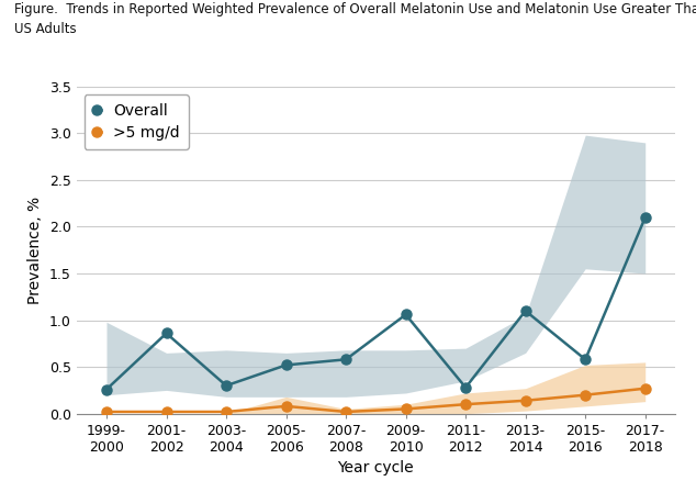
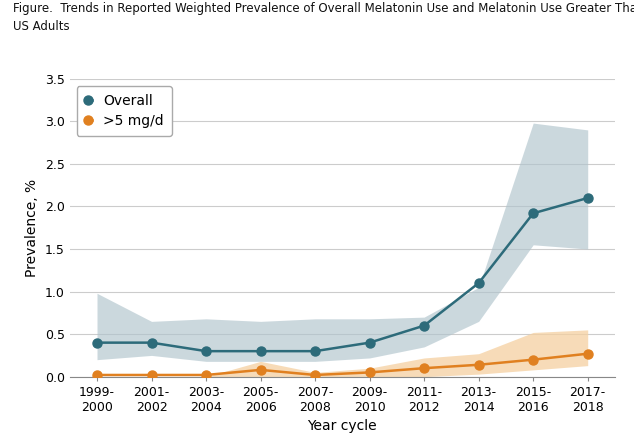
Overall/1999- 2000: 0.26 -> 0.40
Overall/2001- 2002: 0.86 -> 0.40
Overall/2005- 2006: 0.52 -> 0.30
Overall/2007- 2008: 0.58 -> 0.30
Overall/2009- 2010: 1.06 -> 0.40
Overall/2011- 2012: 0.28 -> 0.60
Overall/2015- 2016: 0.58 -> 1.92
